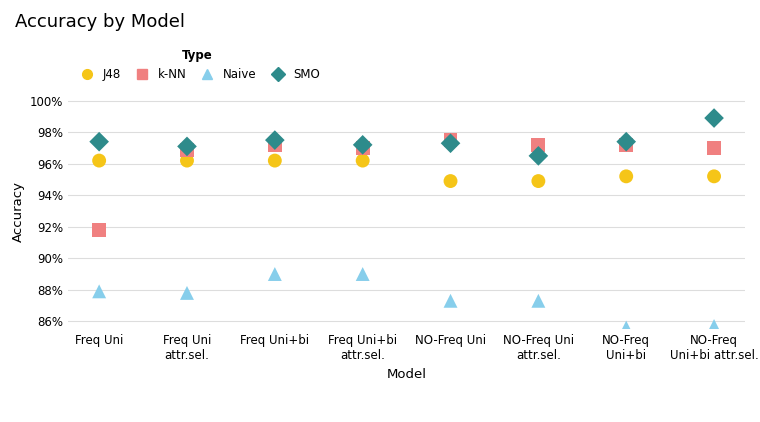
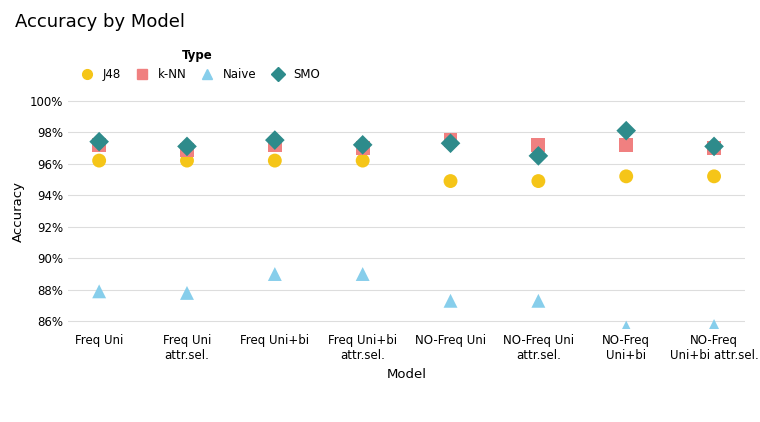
k-NN/Freq Uni: 91.8% -> 97.2%
SMO/NO-Freq Uni+bi: 97.4% -> 98.1%
SMO/NO-Freq Uni+bi attr.sel.: 98.9% -> 97.1%
